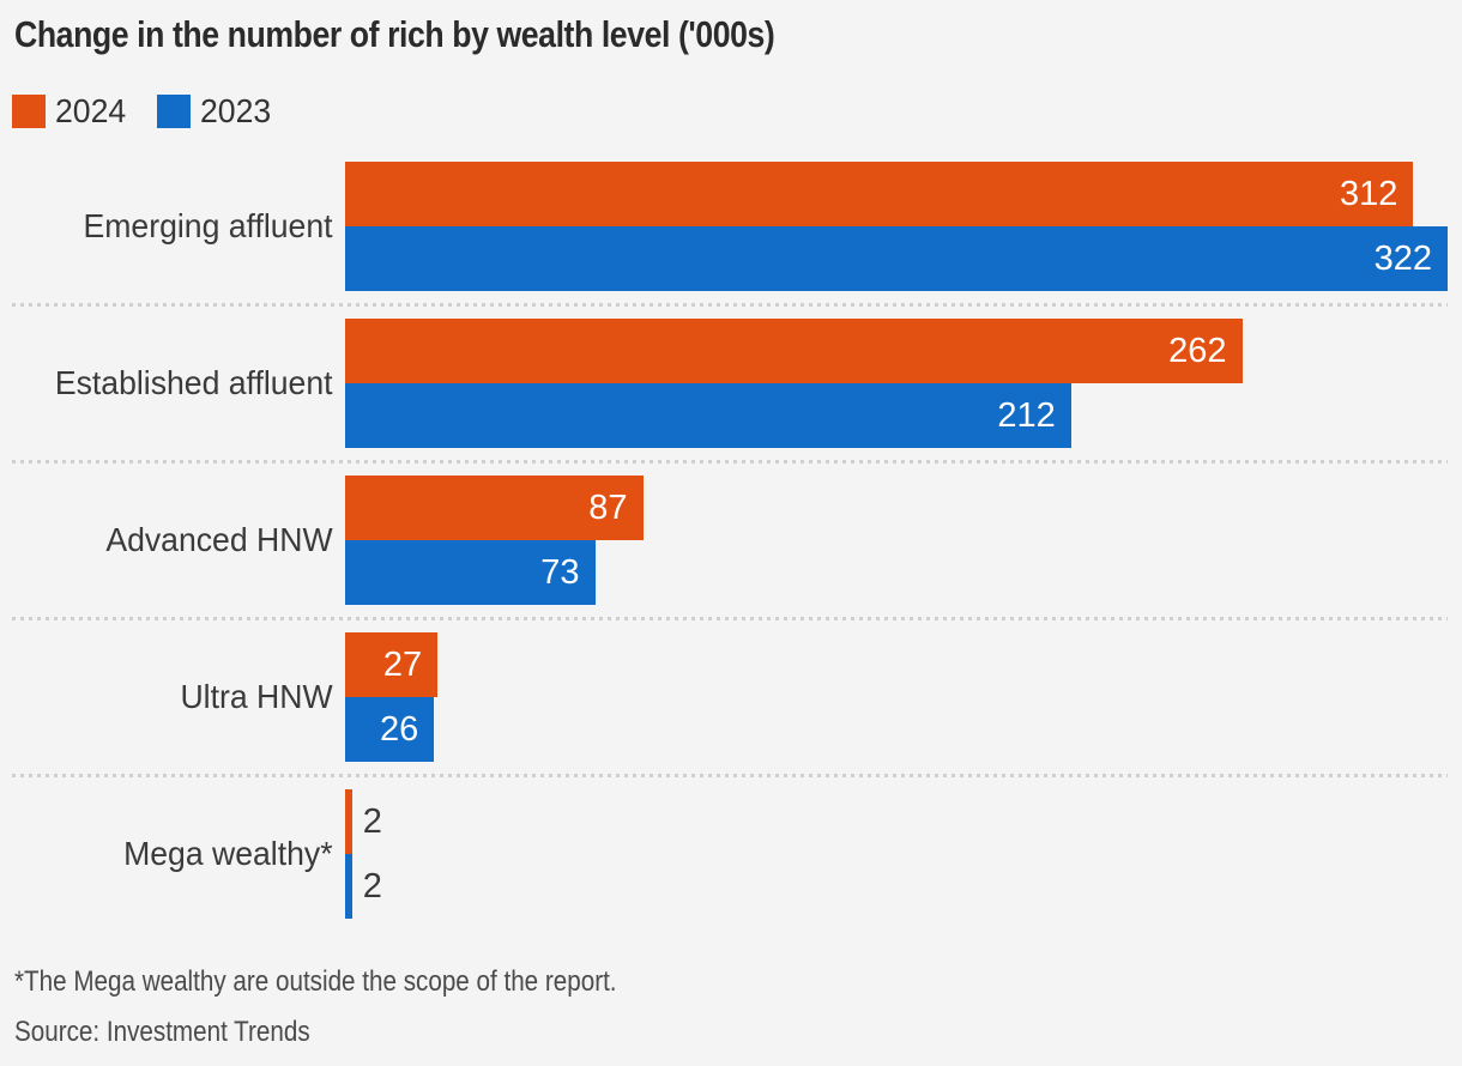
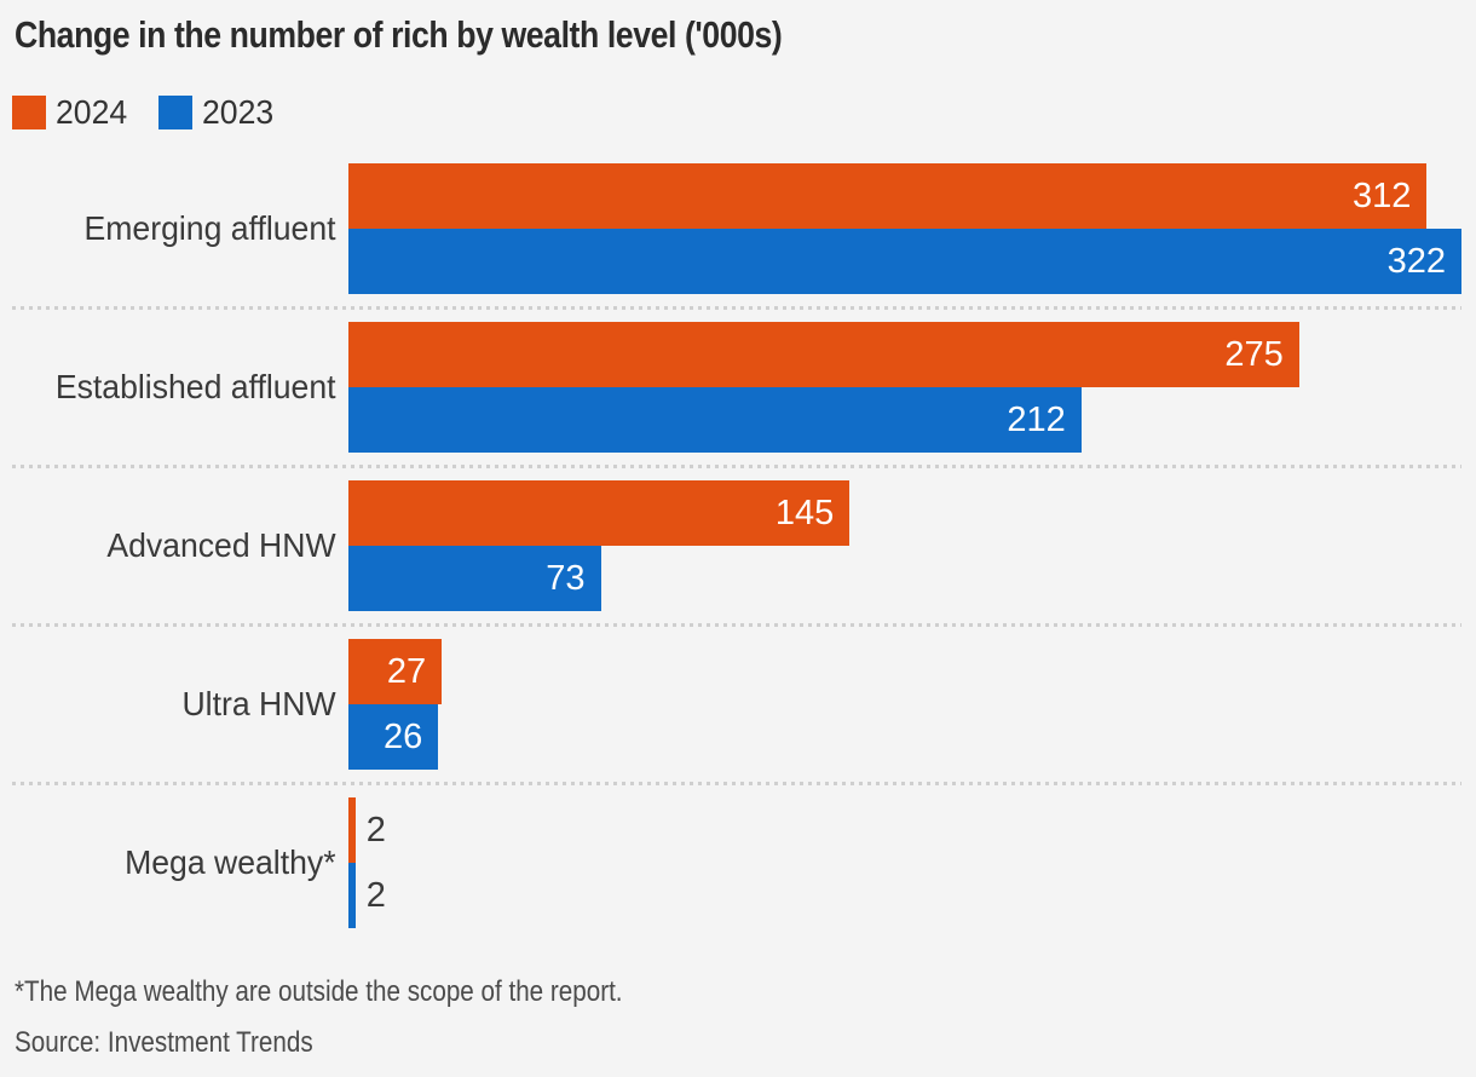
2024/Established affluent: 262 -> 275
2024/Advanced HNW: 87 -> 145
